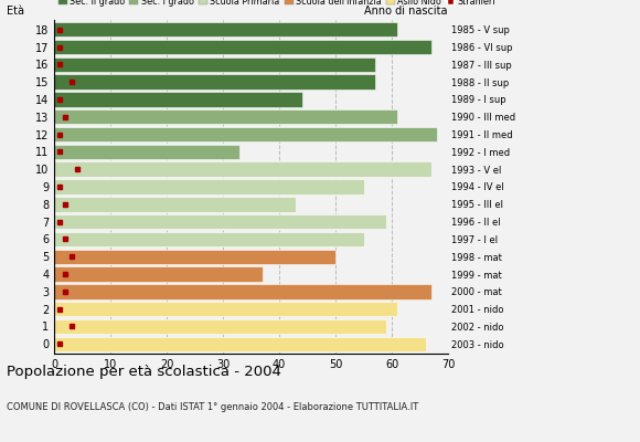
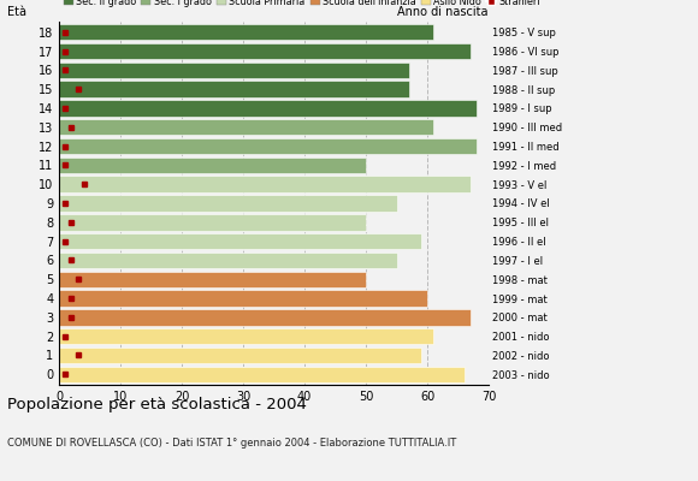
14: 44 -> 68
11: 33 -> 50
8: 43 -> 50
4: 37 -> 60
